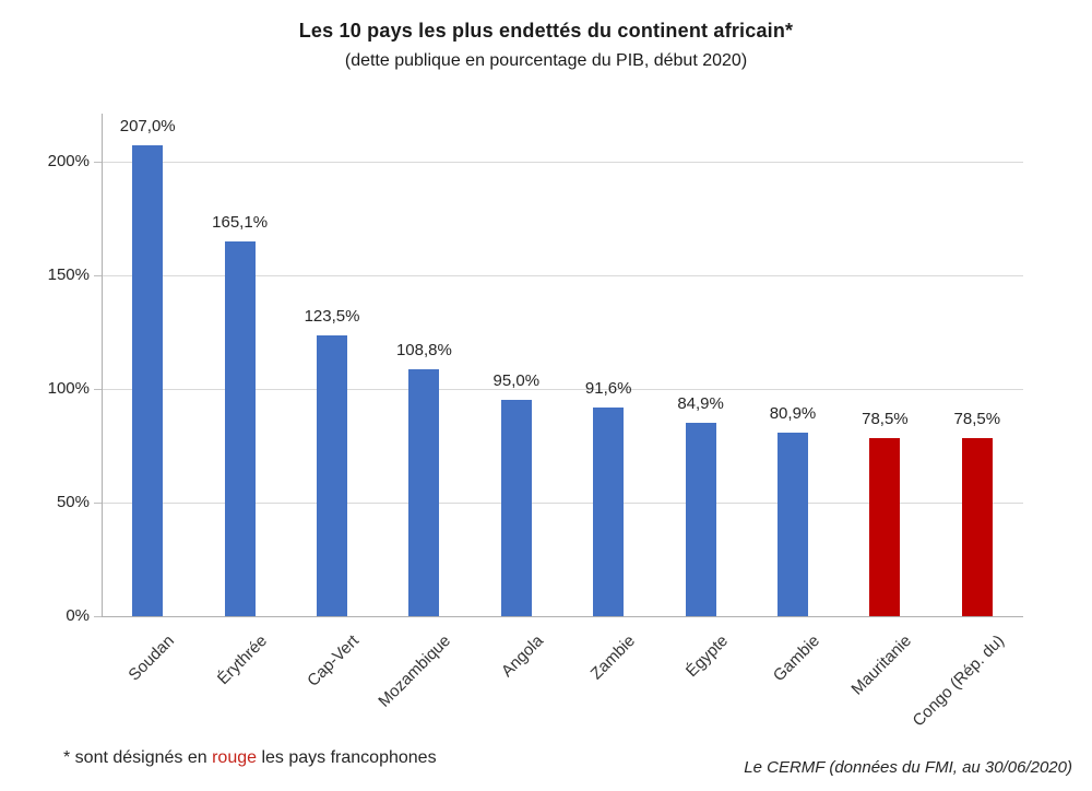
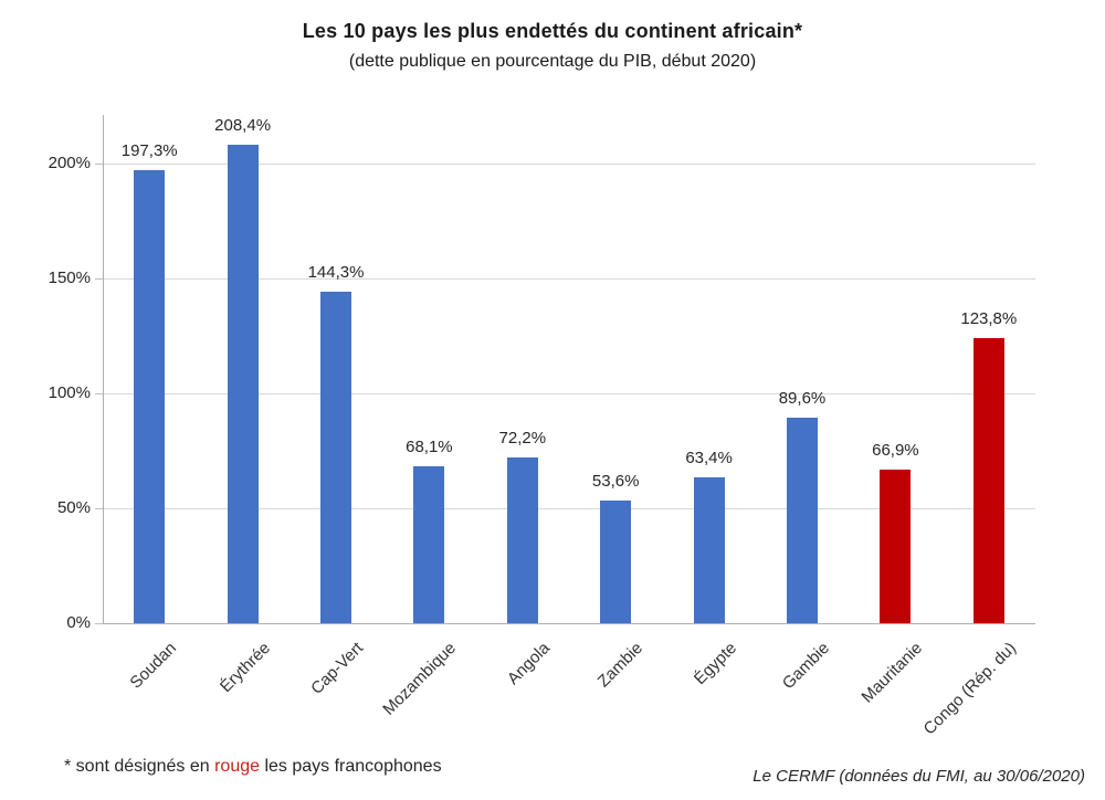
Soudan: 207,0% -> 197,3%
Érythrée: 165,1% -> 208,4%
Cap-Vert: 123,5% -> 144,3%
Mozambique: 108,8% -> 68,1%
Angola: 95,0% -> 72,2%
Zambie: 91,6% -> 53,6%
Égypte: 84,9% -> 63,4%
Gambie: 80,9% -> 89,6%
Mauritanie: 78,5% -> 66,9%
Congo (Rép. du): 78,5% -> 123,8%
